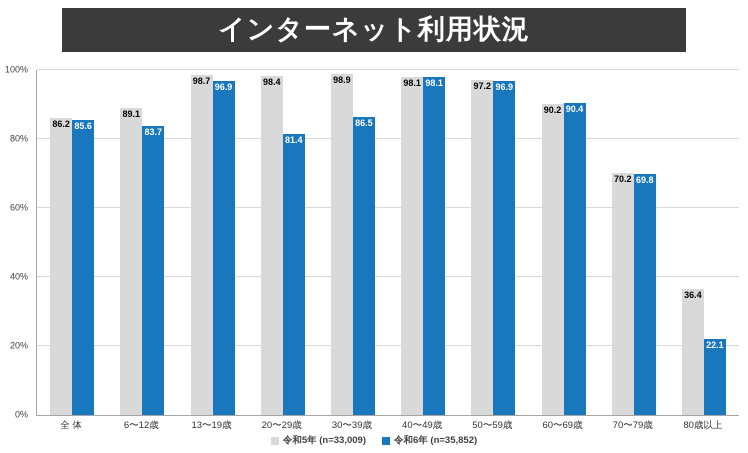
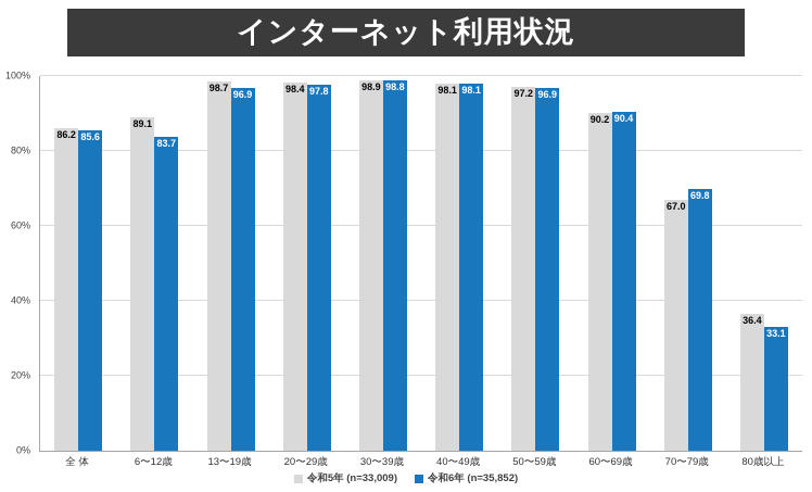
令和6年 (n=35,852)/20〜29歳: 81.4 -> 97.8
令和6年 (n=35,852)/30〜39歳: 86.5 -> 98.8
令和5年 (n=33,009)/70〜79歳: 70.2 -> 67.0
令和6年 (n=35,852)/80歳以上: 22.1 -> 33.1
